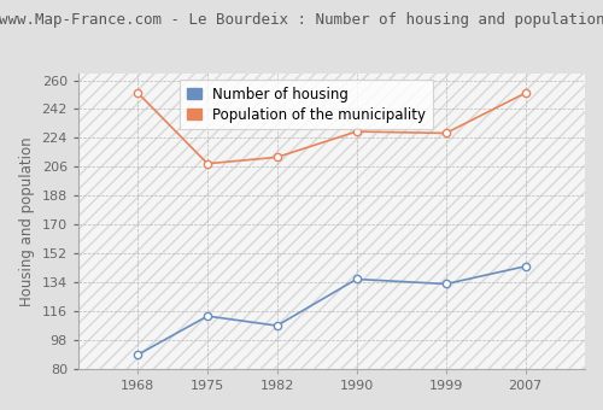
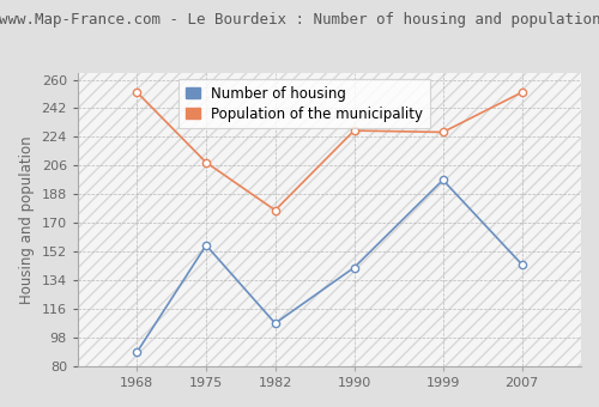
Number of housing/1975: 113 -> 156
Population of the municipality/1982: 212 -> 178
Number of housing/1990: 136 -> 142
Number of housing/1999: 133 -> 197
